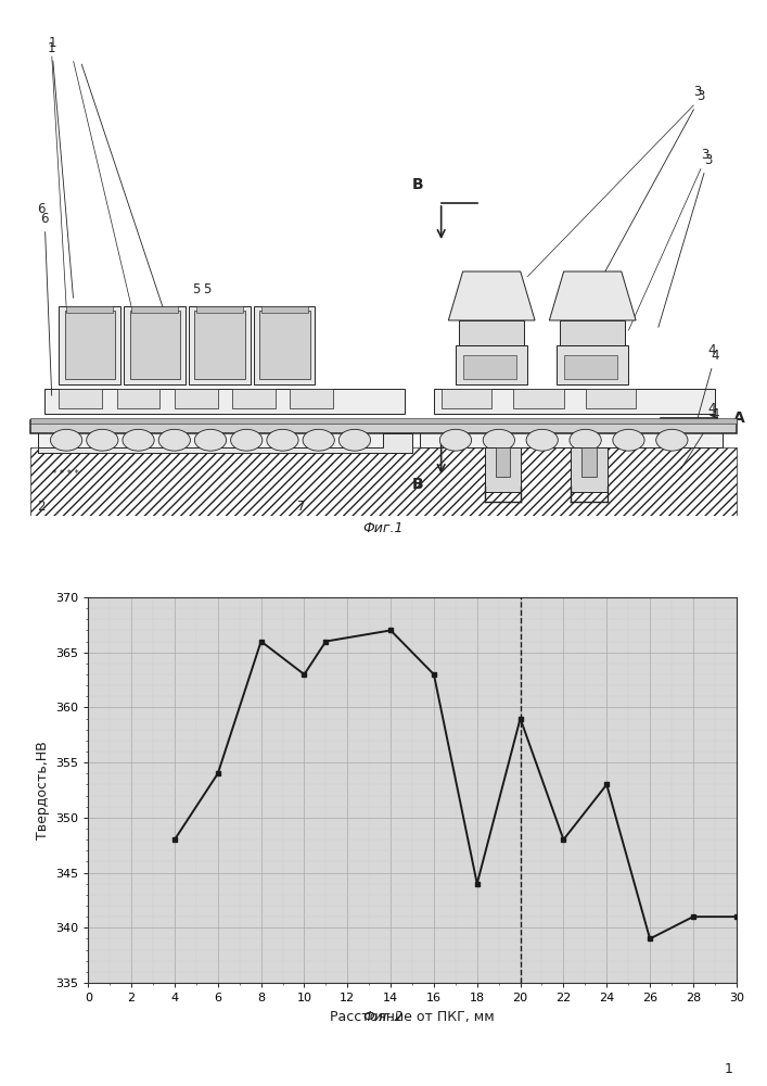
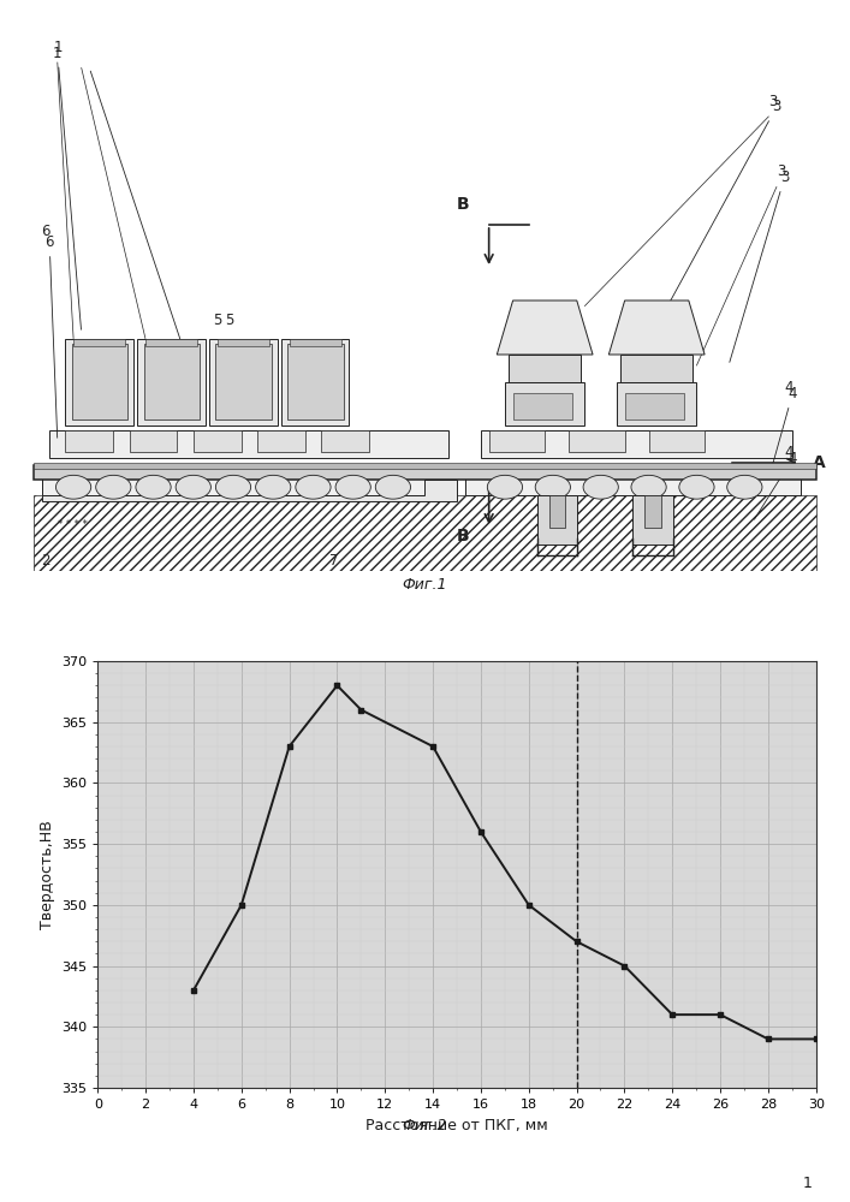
4: 348 -> 343
6: 354 -> 350
8: 366 -> 363
10: 363 -> 368
14: 367 -> 363
16: 363 -> 356
18: 344 -> 350
20: 359 -> 347
22: 348 -> 345
24: 353 -> 341
26: 339 -> 341
28: 341 -> 339
30: 341 -> 339
